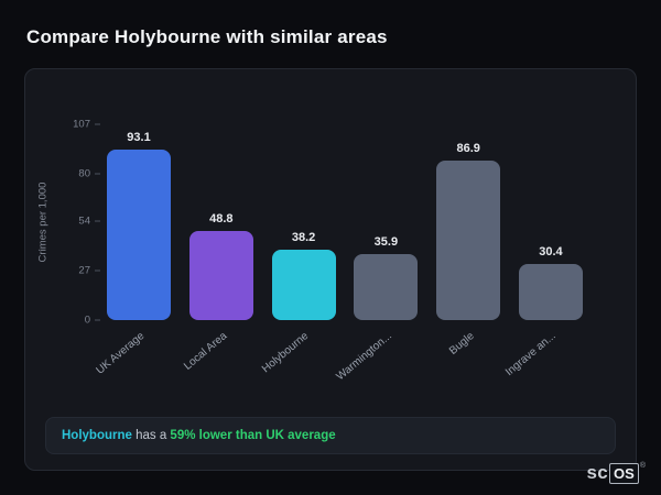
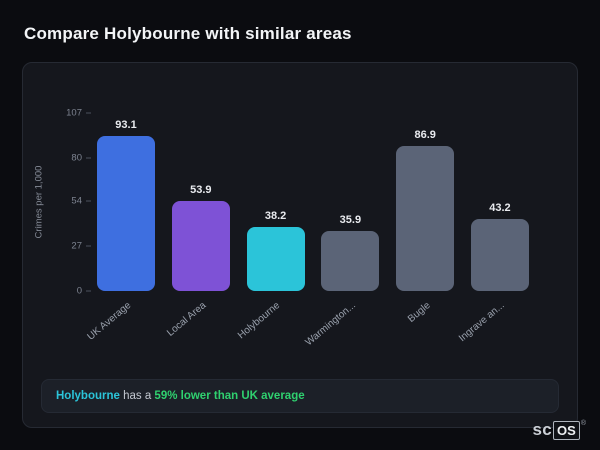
Local Area: 48.8 -> 53.9
Ingrave an...: 30.4 -> 43.2
